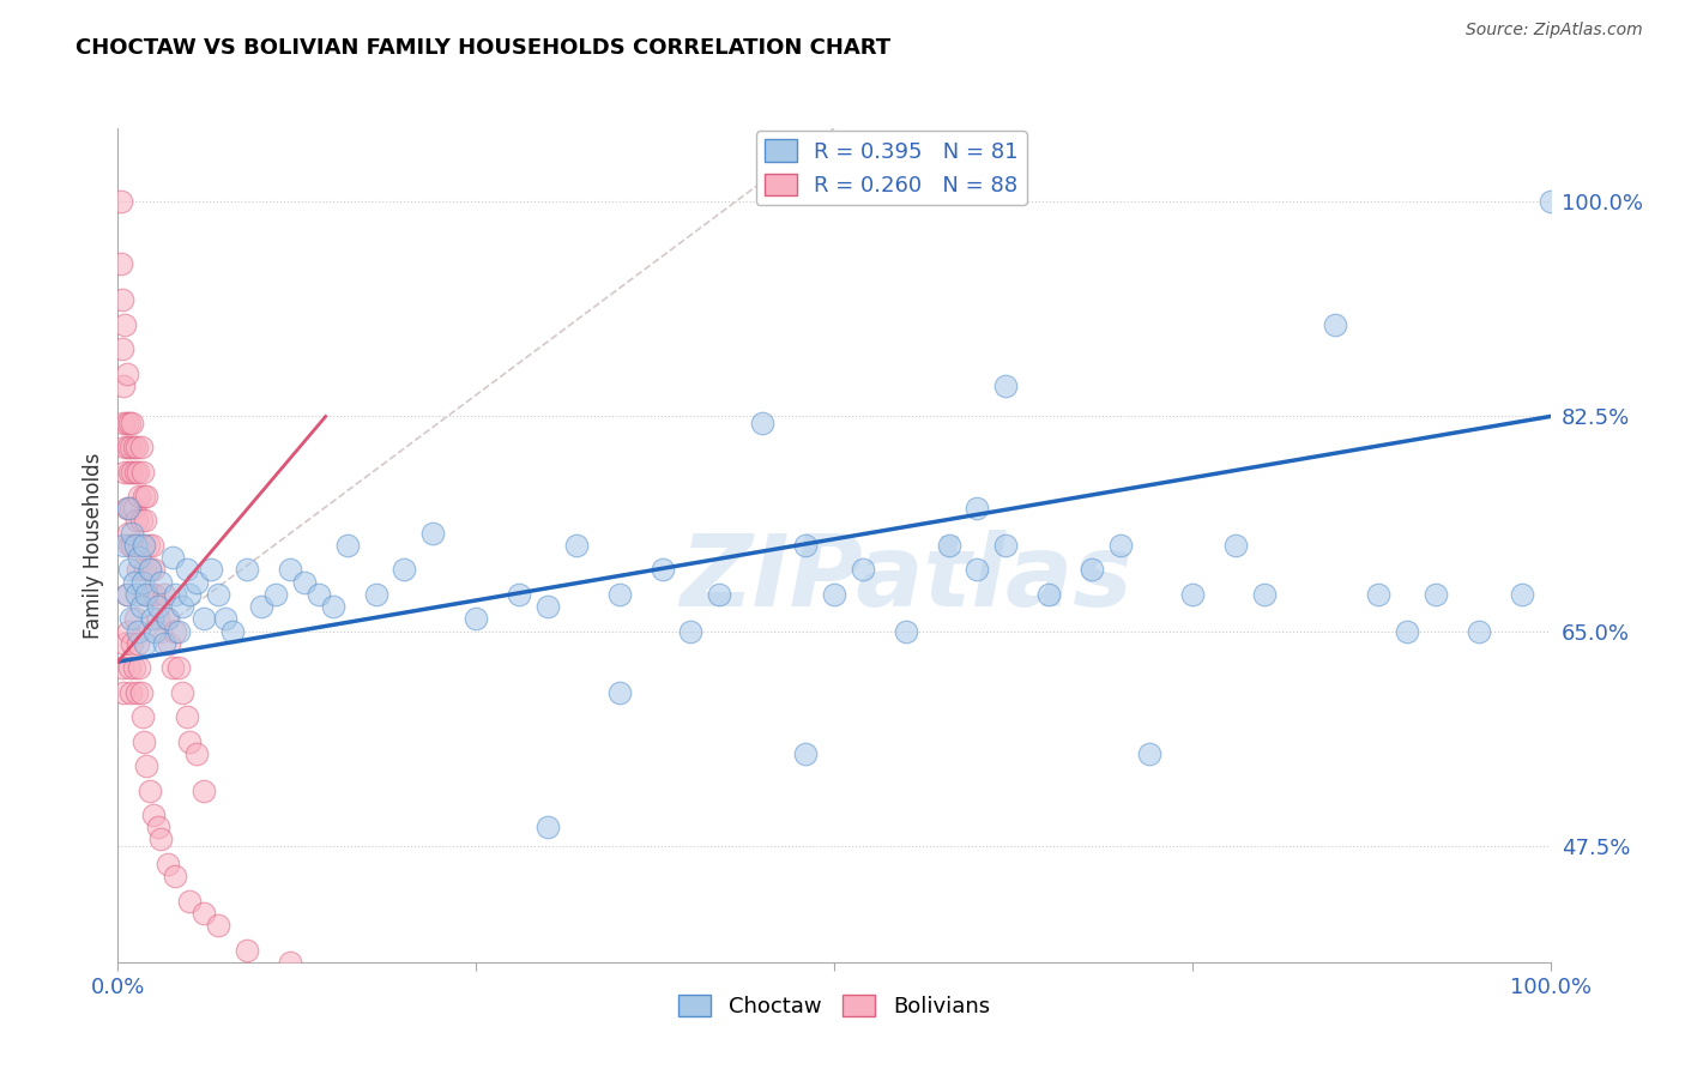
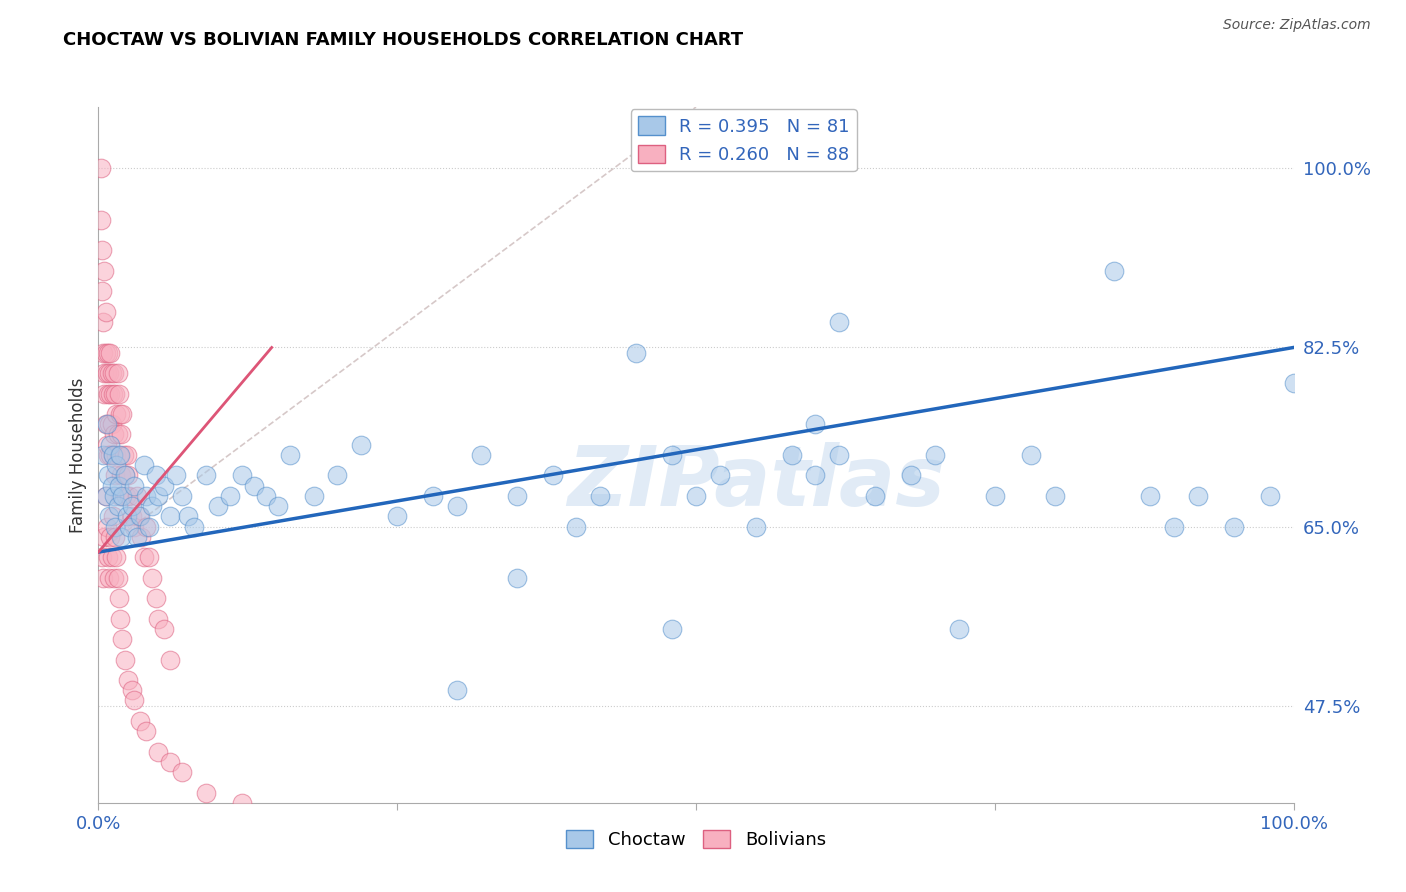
Choctaw/100.0%: 100% -> 79%
